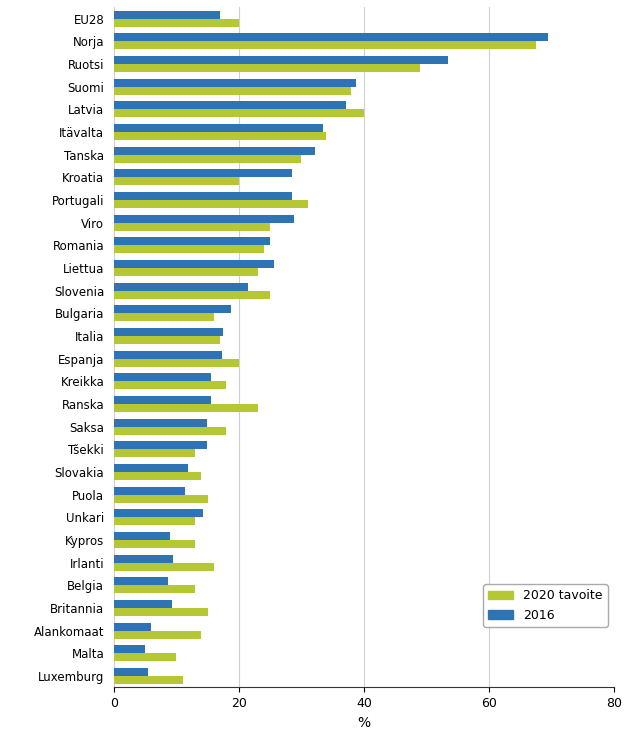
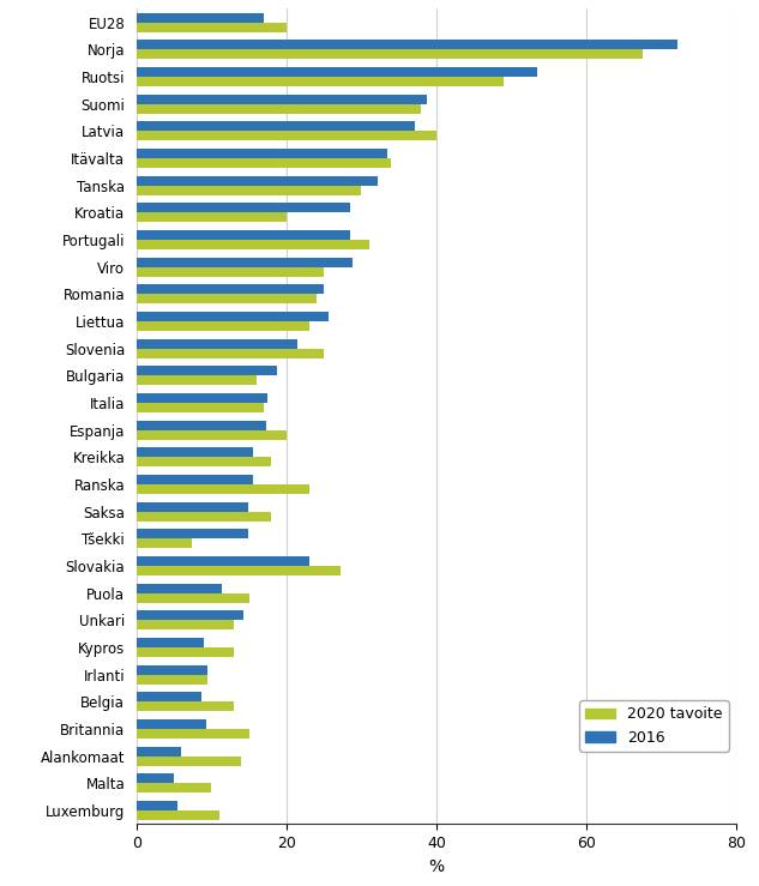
2016/Norja: 69.4 -> 72.2
2020 tavoite/Tšekki: 13.0 -> 7.4
2016/Slovakia: 11.9 -> 23.0
2020 tavoite/Slovakia: 14.0 -> 27.2
2020 tavoite/Irlanti: 16.0 -> 9.4
